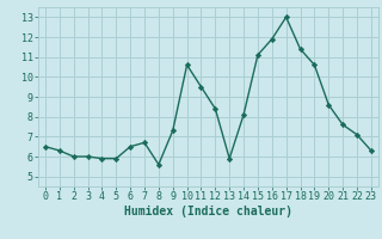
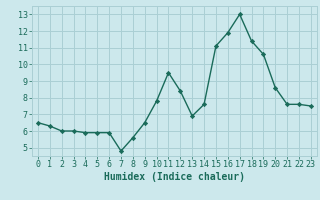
6: 6.5 -> 5.9
7: 6.7 -> 4.8
9: 7.3 -> 6.5
10: 10.6 -> 7.8
13: 5.9 -> 6.9
14: 8.1 -> 7.6
22: 7.1 -> 7.6
23: 6.3 -> 7.5
